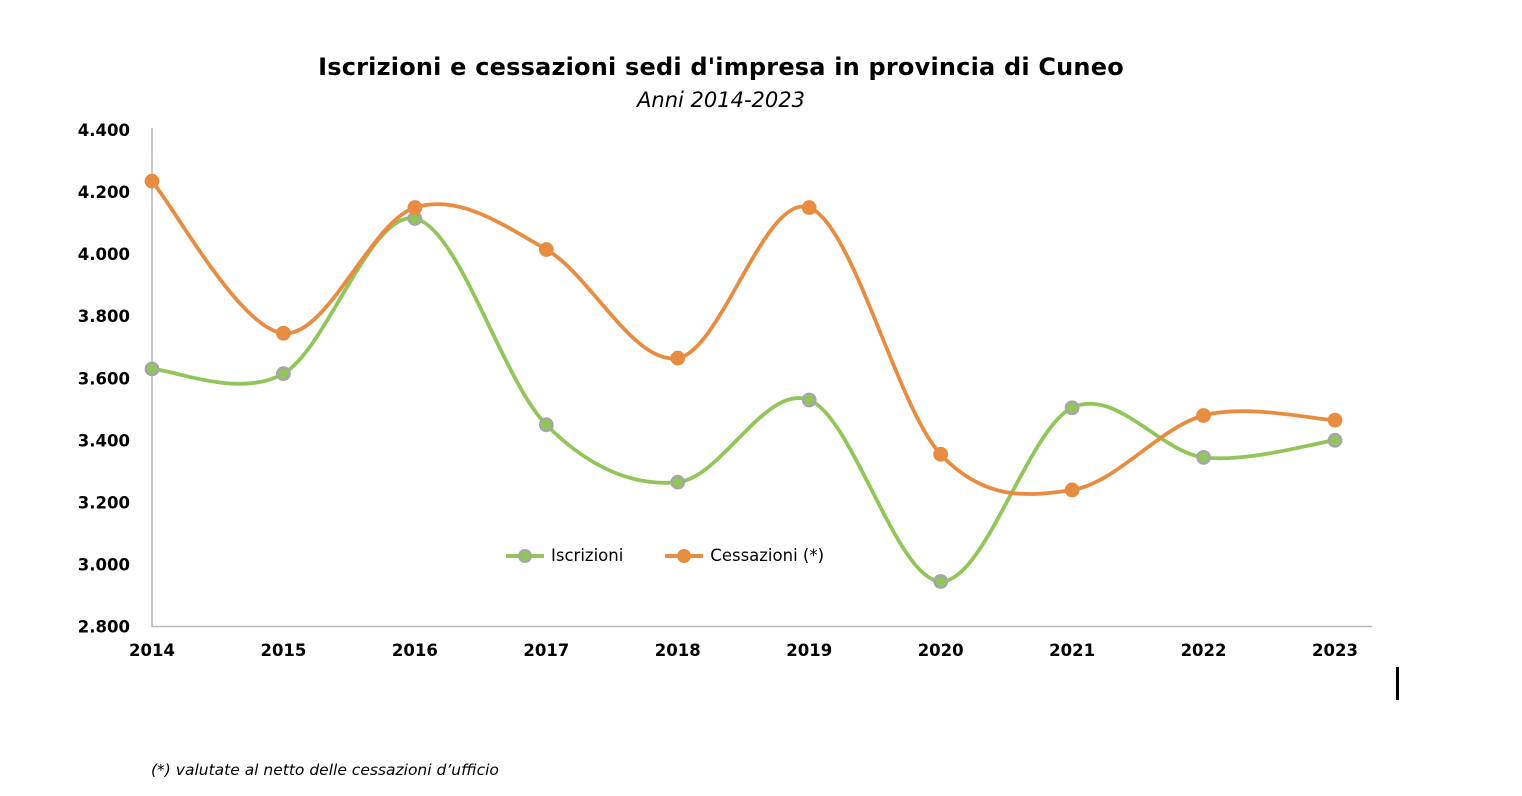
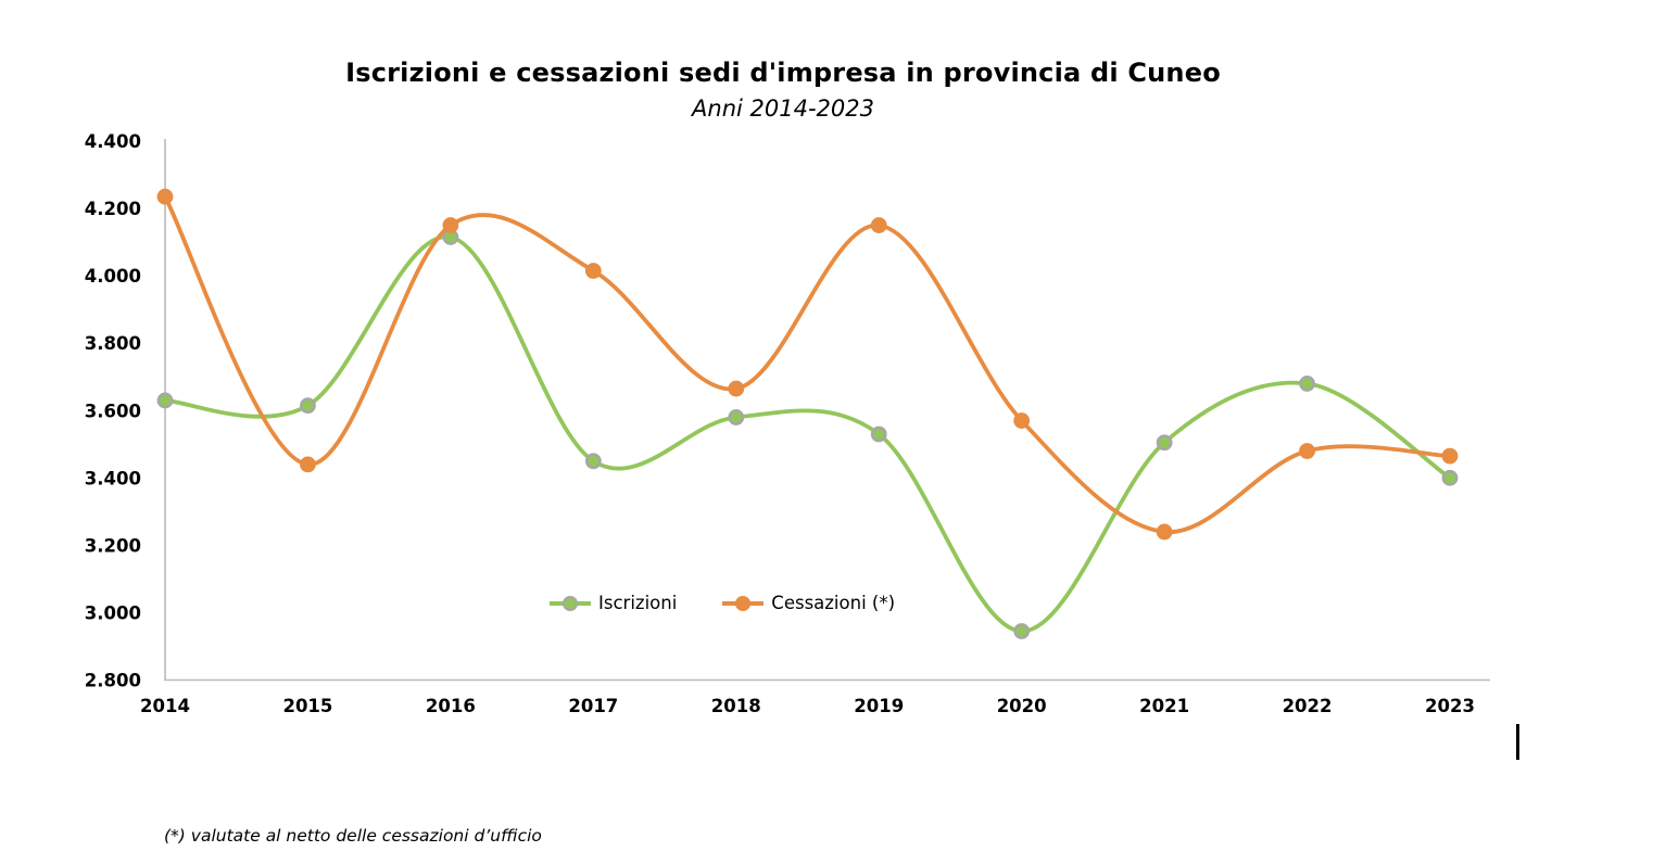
Cessazioni (*)/2015: 3740 -> 3440
Iscrizioni/2018: 3260 -> 3580
Cessazioni (*)/2020: 3360 -> 3570
Iscrizioni/2022: 3340 -> 3680
